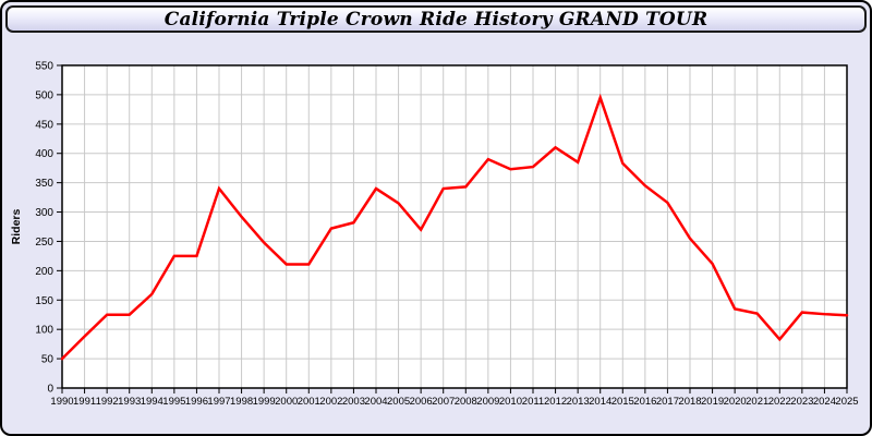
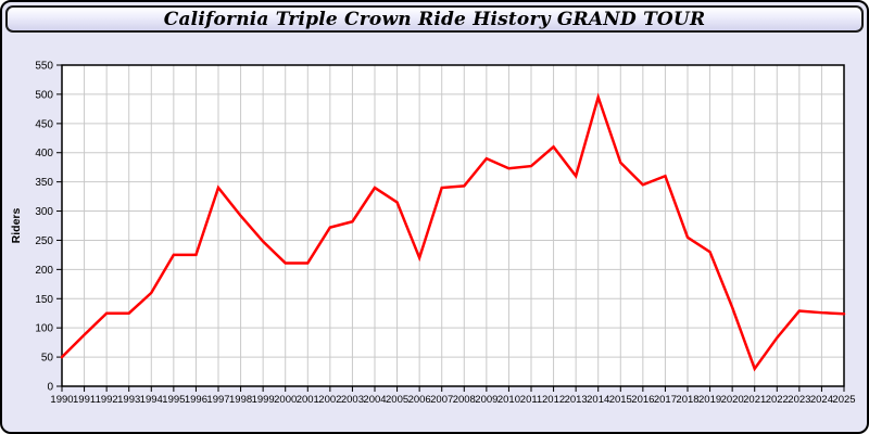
2006: 270 -> 220
2013: 380 -> 360
2017: 320 -> 360
2019: 210 -> 230
2021: 130 -> 30
